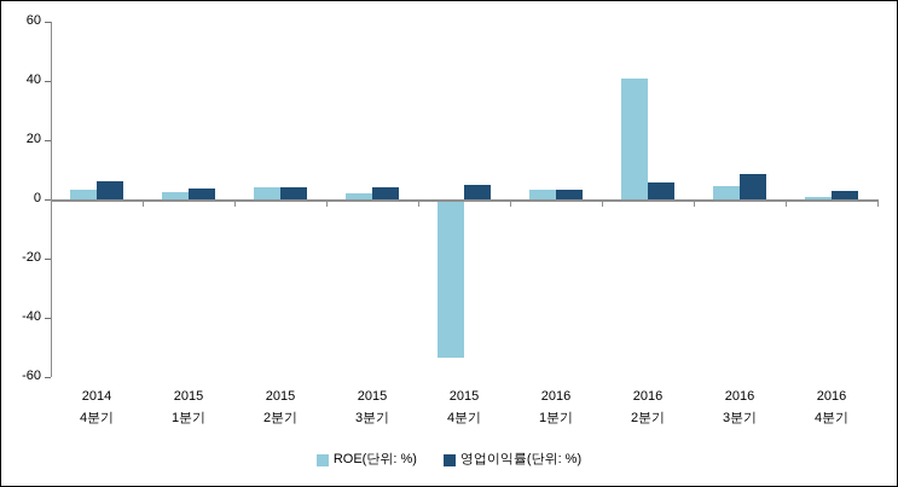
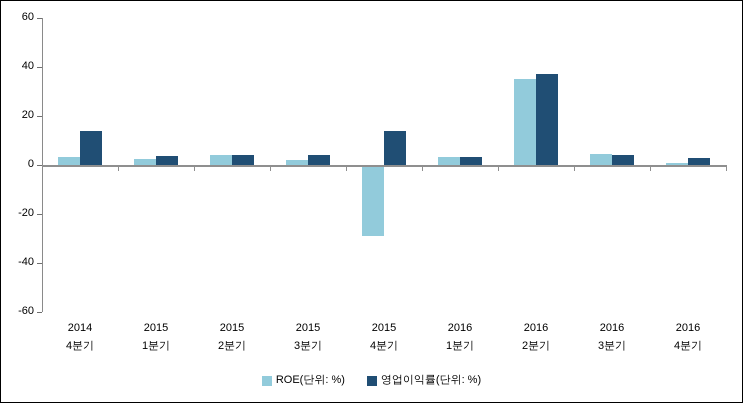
영업이익률(단위: %)/2014 4분기: 6 -> 14
ROE(단위: %)/2015 4분기: -54 -> -29
영업이익률(단위: %)/2015 4분기: 5 -> 14
ROE(단위: %)/2016 2분기: 41 -> 35
영업이익률(단위: %)/2016 2분기: 6 -> 37
영업이익률(단위: %)/2016 3분기: 8 -> 4
